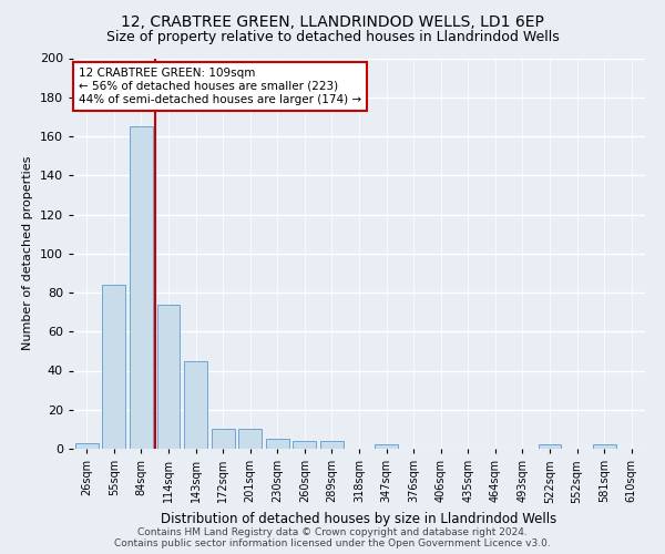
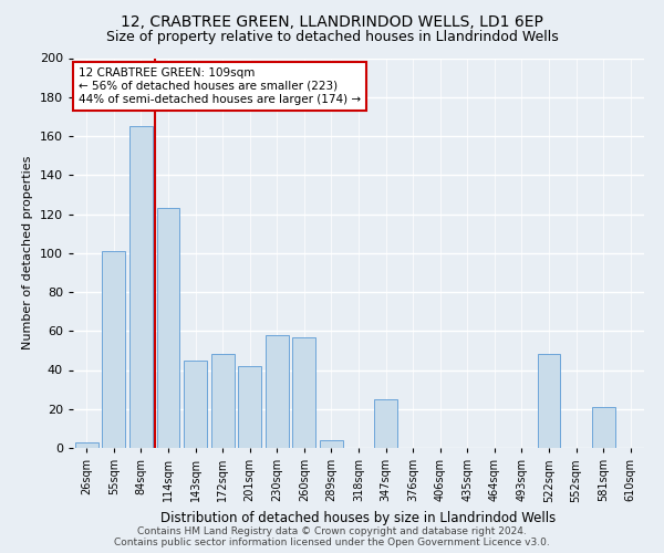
55sqm: 84 -> 101
114sqm: 74 -> 123
172sqm: 10 -> 48
201sqm: 10 -> 42
230sqm: 5 -> 58
260sqm: 4 -> 57
347sqm: 2 -> 25
522sqm: 2 -> 48
581sqm: 2 -> 21
